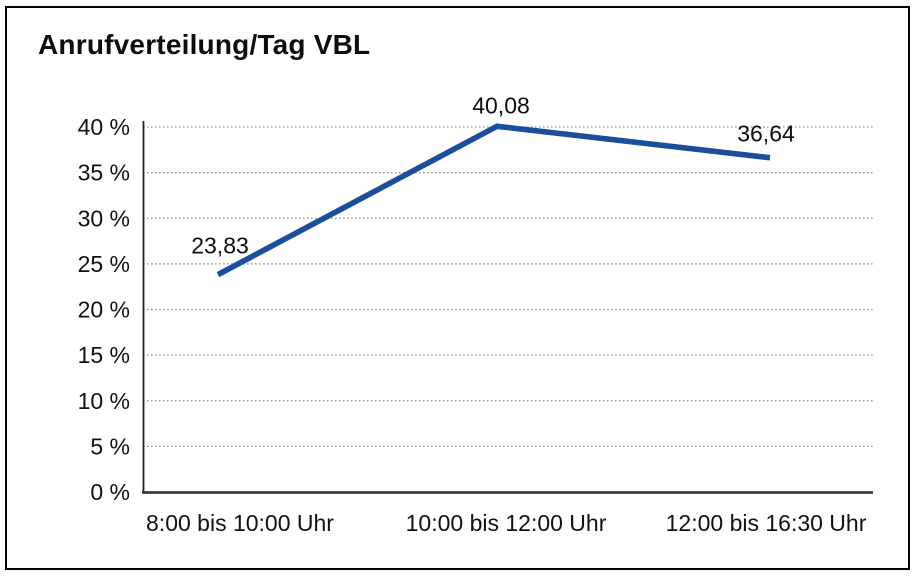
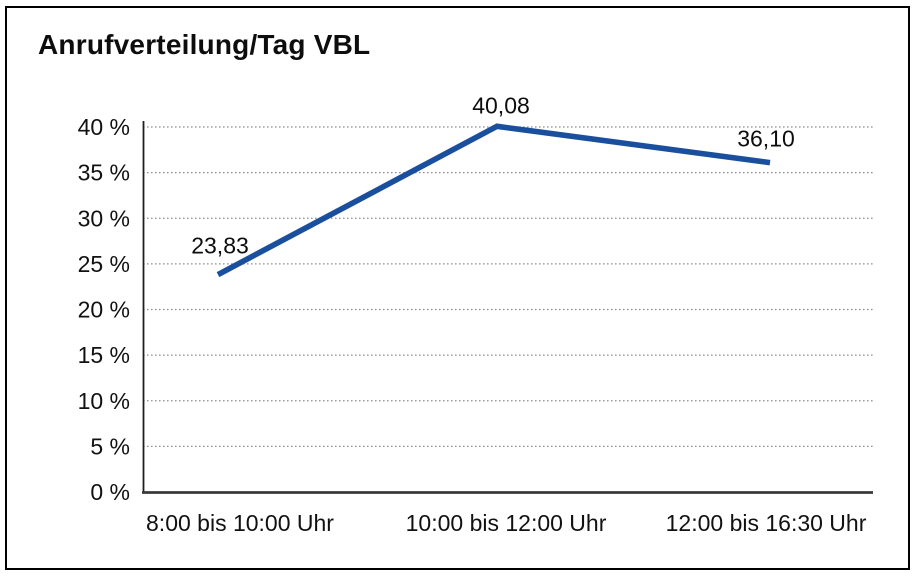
12:00 bis 16:30 Uhr: 36,64 -> 36,10
